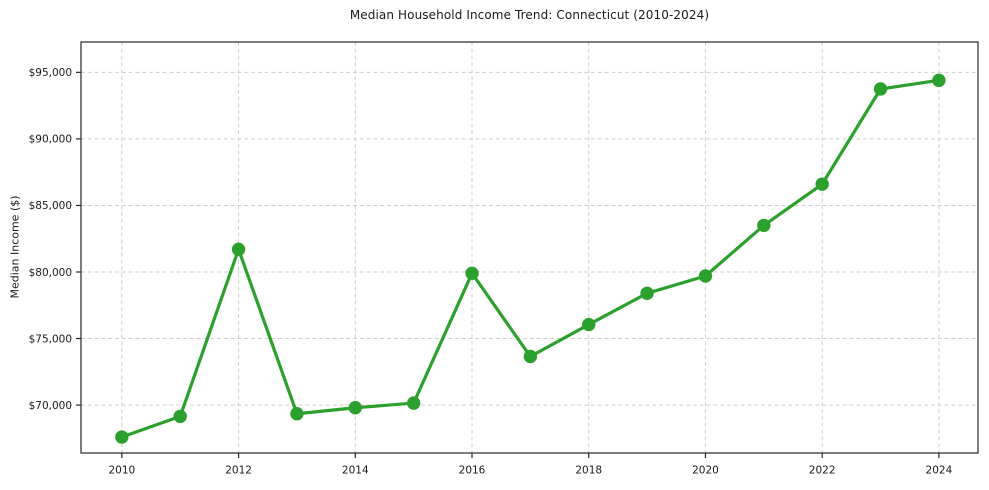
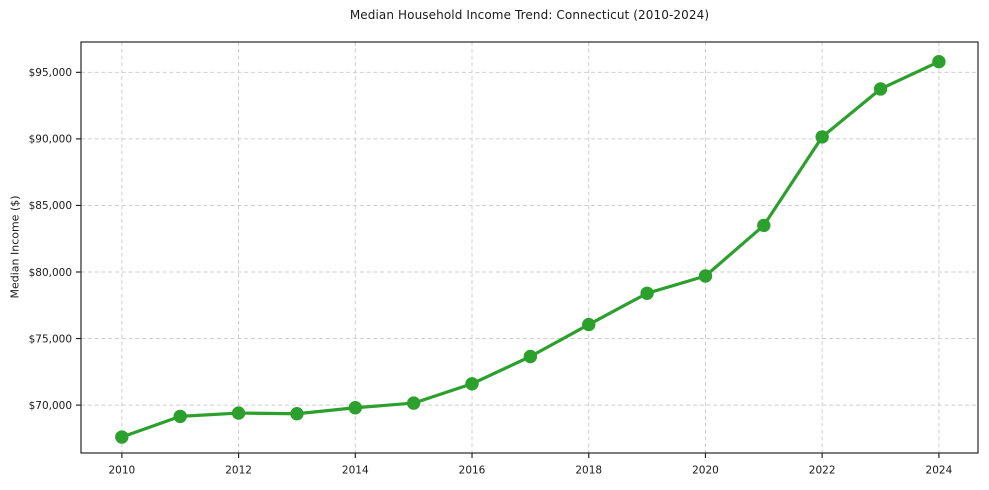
2012: $81700 -> $69400
2016: $79900 -> $71600
2022: $86600 -> $90200
2024: $94400 -> $95800
